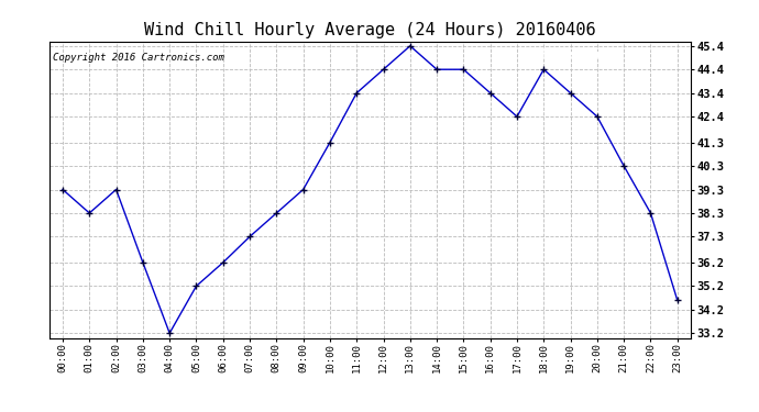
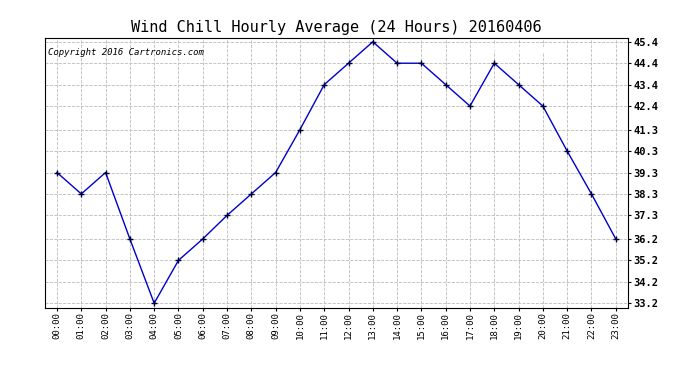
23:00: 34.6 -> 36.2
